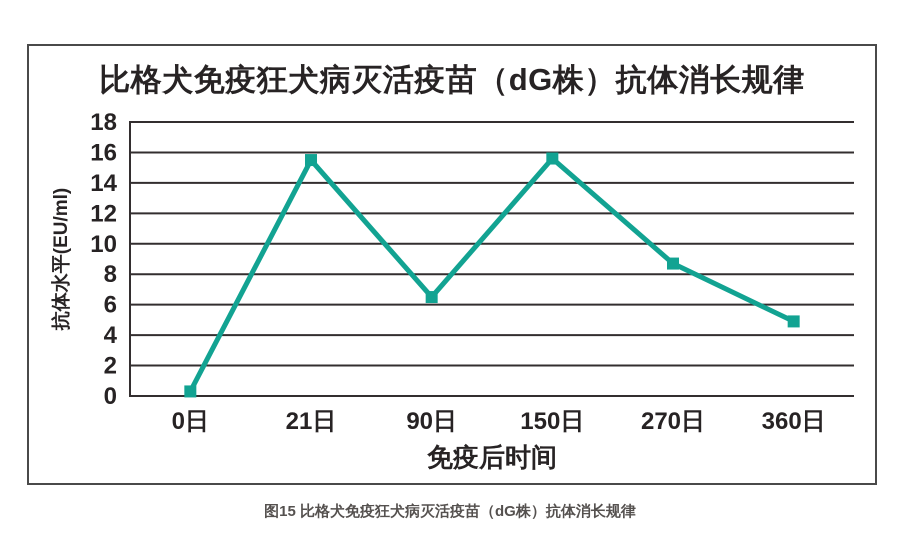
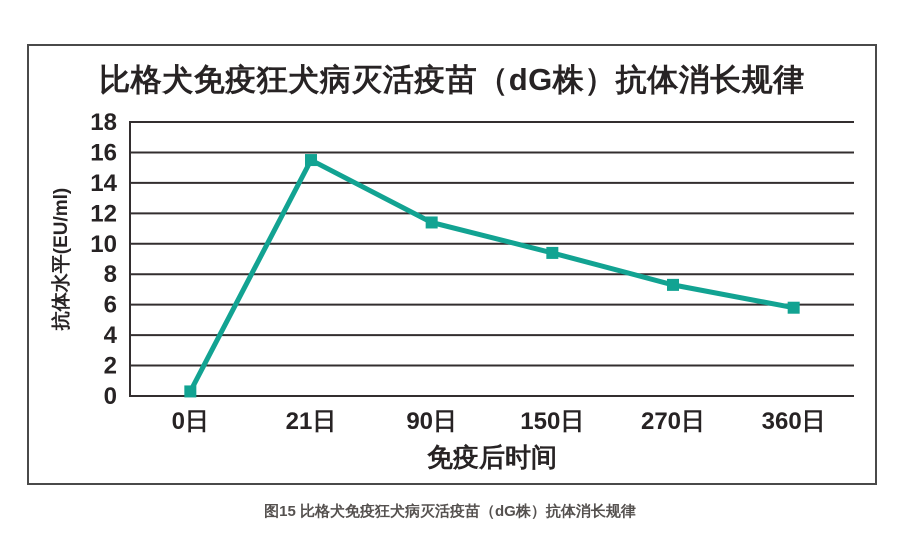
90日: 6.5 -> 11.4
150日: 15.6 -> 9.4
270日: 8.7 -> 7.3
360日: 4.9 -> 5.8
